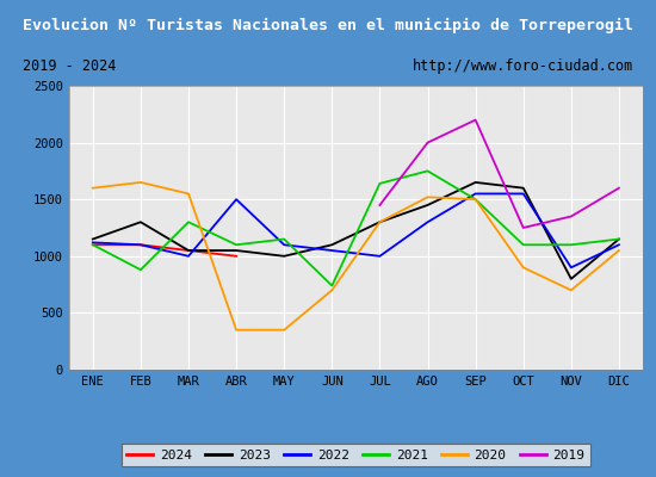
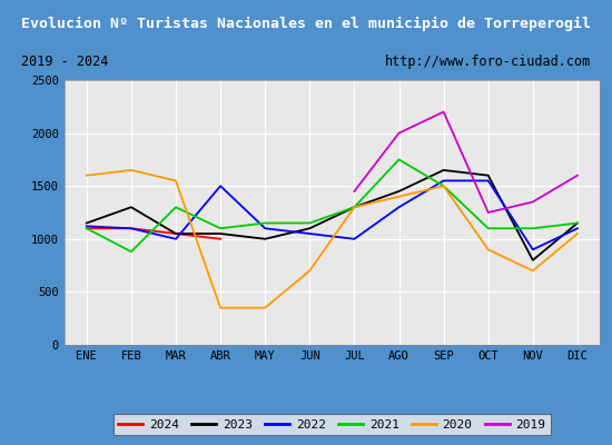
2021/JUN: 740 -> 1150
2021/JUL: 1640 -> 1300
2020/AGO: 1520 -> 1400
